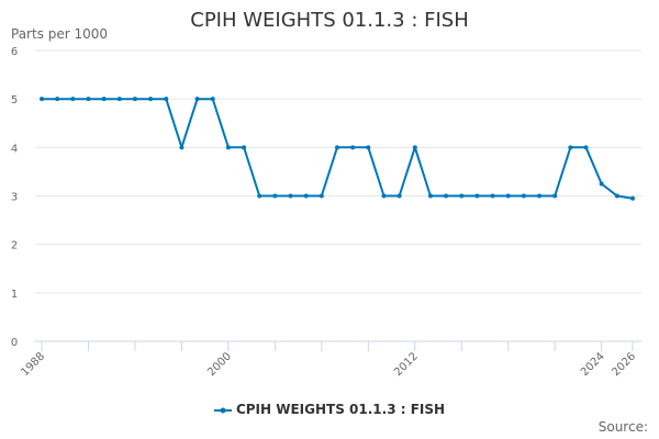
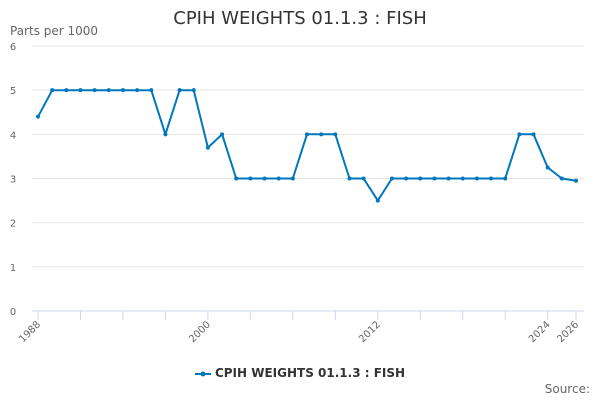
1988: 5.0 -> 4.4
2000: 4.0 -> 3.7
2012: 4.0 -> 2.5
